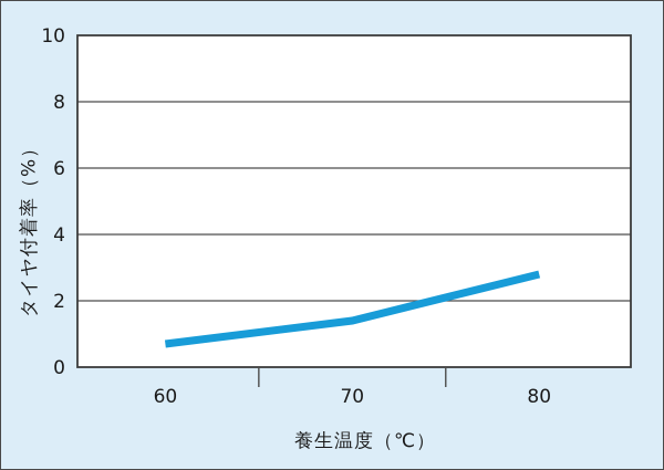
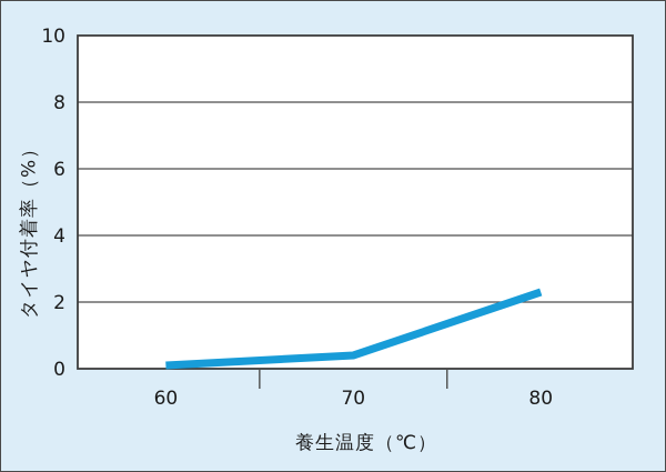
60: 0.7 -> 0.1
70: 1.4 -> 0.4
80: 2.8 -> 2.3
